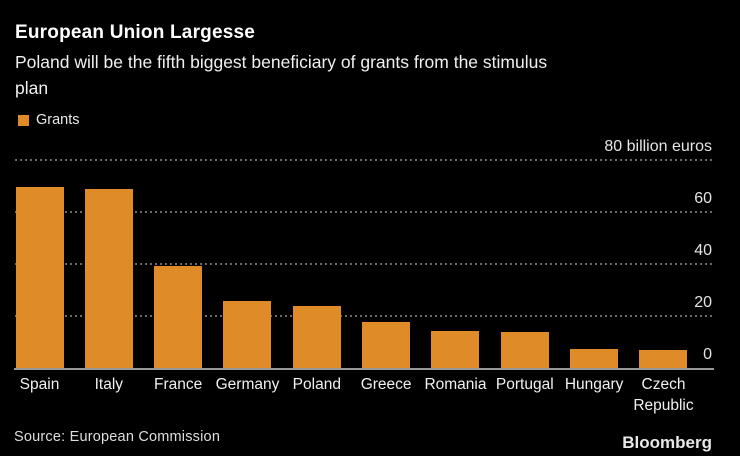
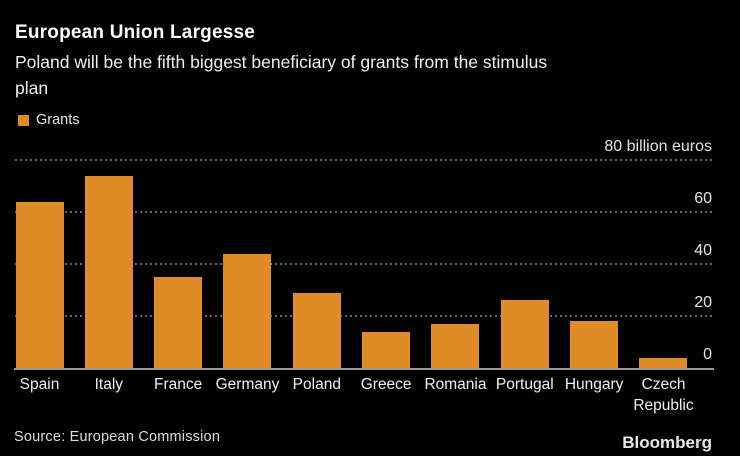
Spain: 70 -> 64
Italy: 69 -> 74
France: 39 -> 35
Germany: 26 -> 44
Poland: 24 -> 29
Greece: 18 -> 14
Romania: 14 -> 17
Portugal: 14 -> 26
Hungary: 7 -> 18
Czech Republic: 7 -> 4
